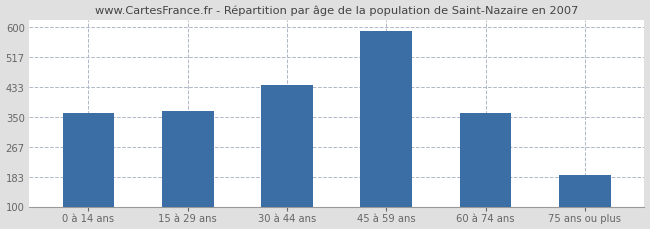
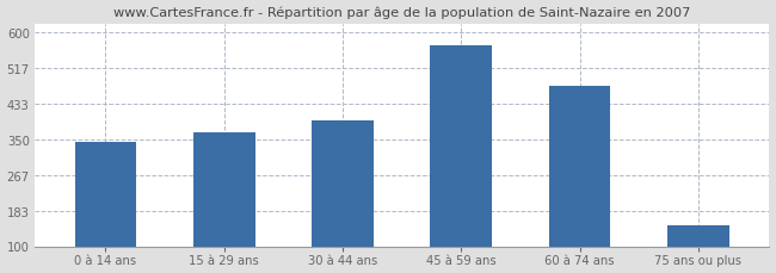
0 à 14 ans: 362 -> 345
30 à 44 ans: 440 -> 395
45 à 59 ans: 590 -> 570
60 à 74 ans: 362 -> 475
75 ans ou plus: 188 -> 150
